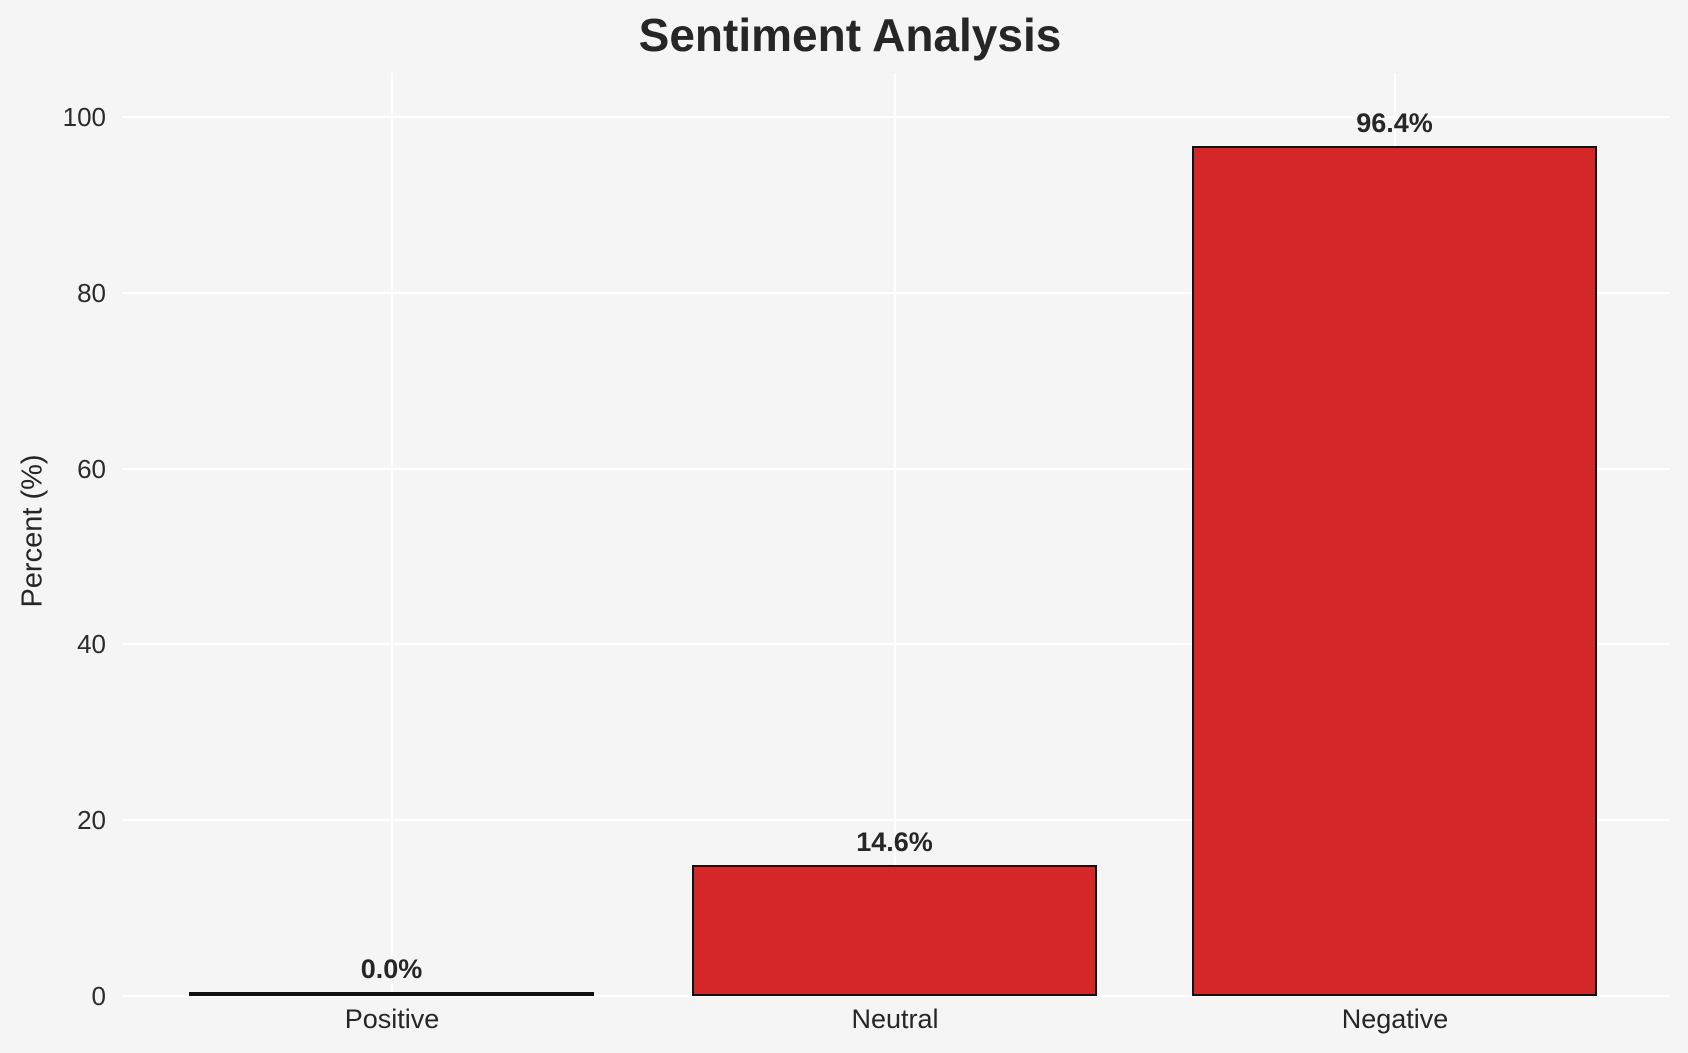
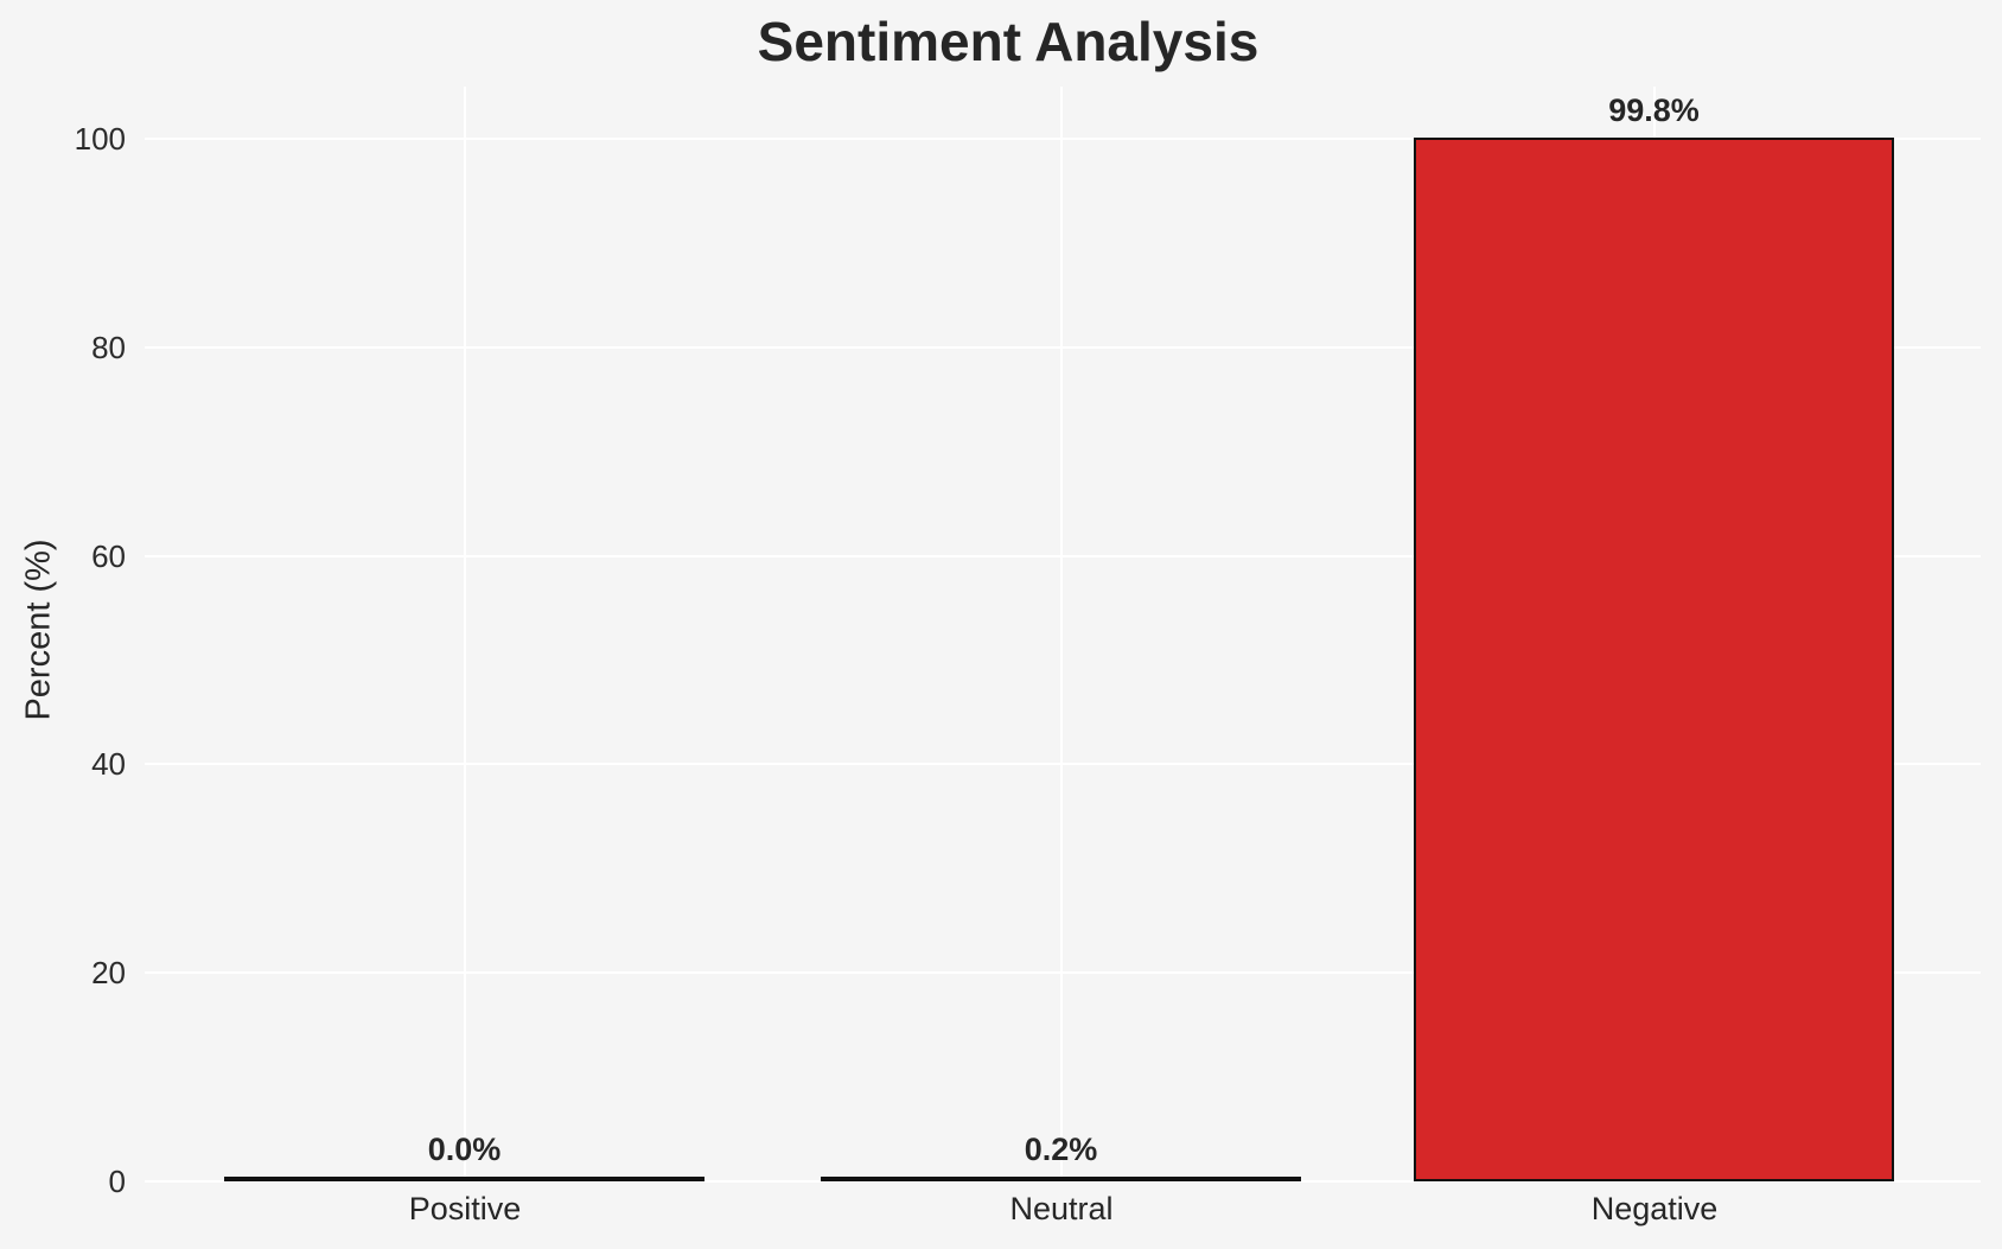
Neutral: 14.6% -> 0.2%
Negative: 96.4% -> 99.8%
